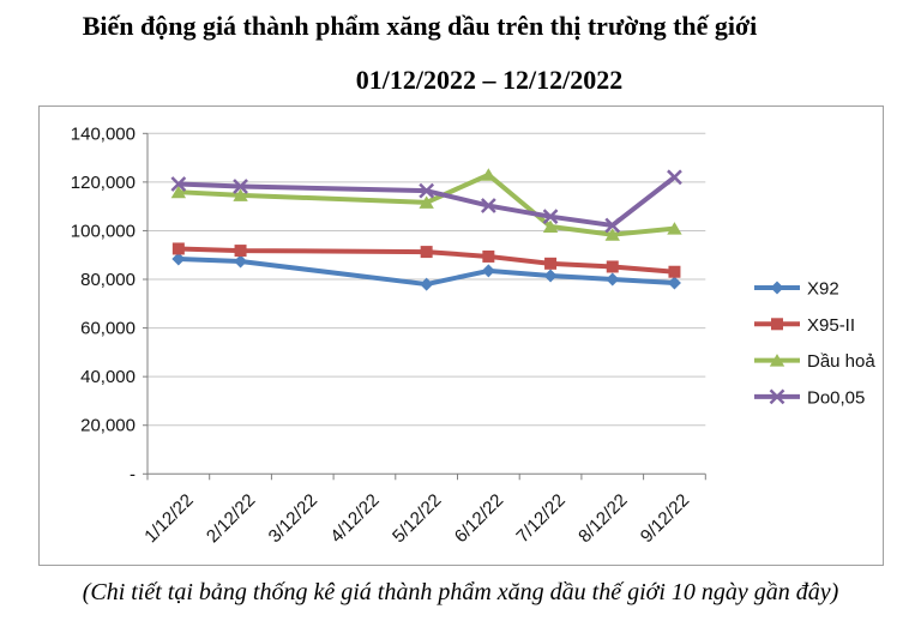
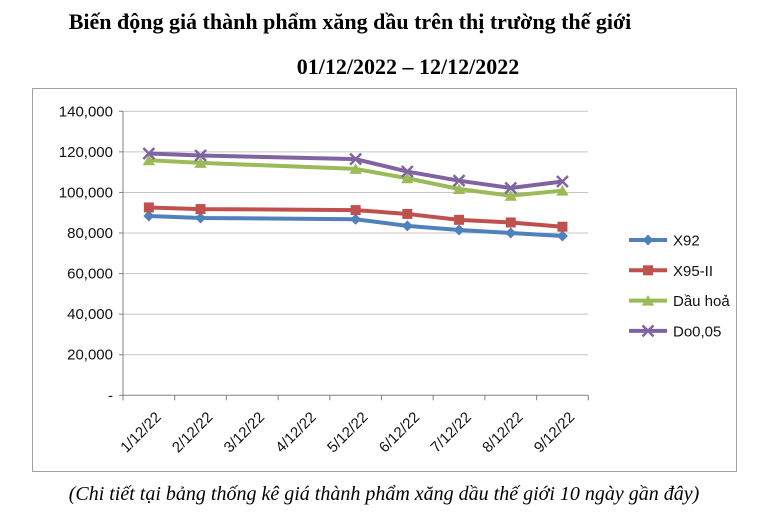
X92/5/12/22: 78000 -> 87000
Dầu hoả/6/12/22: 123000 -> 107000
Do0,05/9/12/22: 122000 -> 105000
